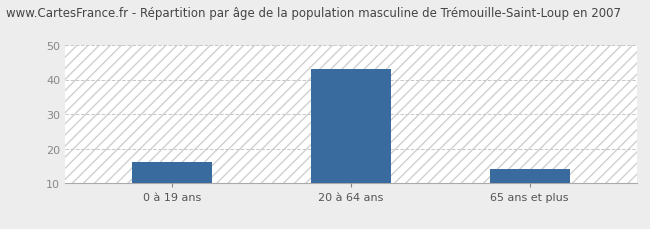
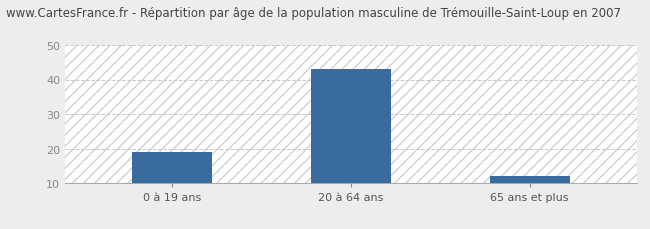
0 à 19 ans: 16 -> 19
65 ans et plus: 14 -> 12
